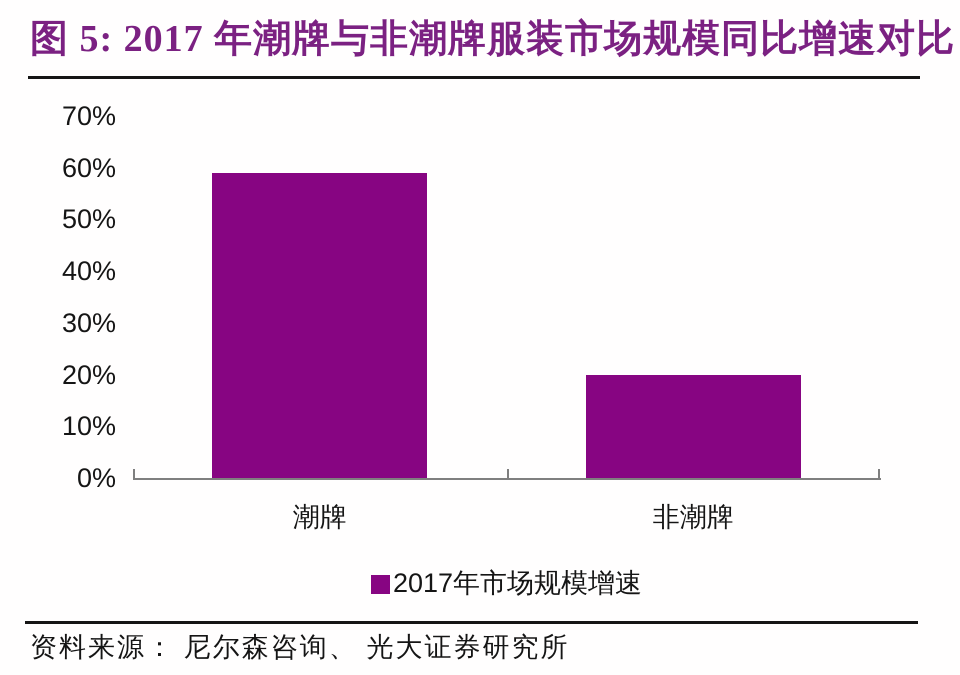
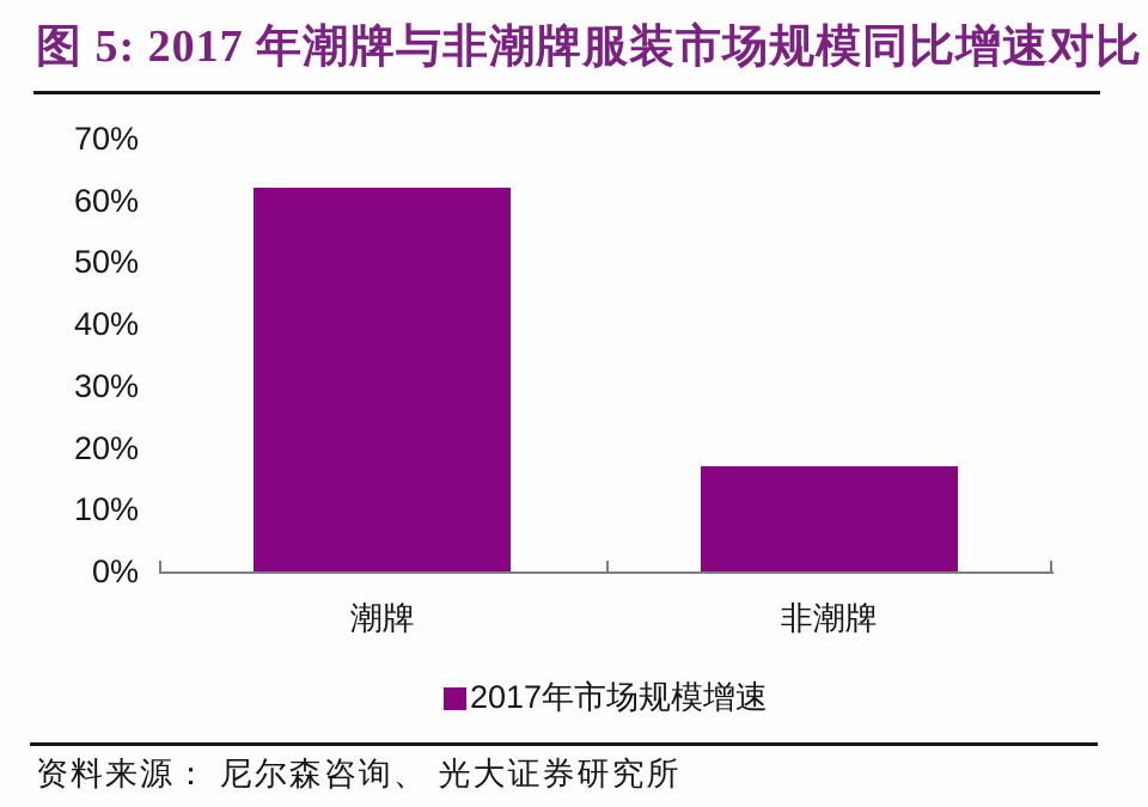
潮牌: 59% -> 62%
非潮牌: 20% -> 17%
